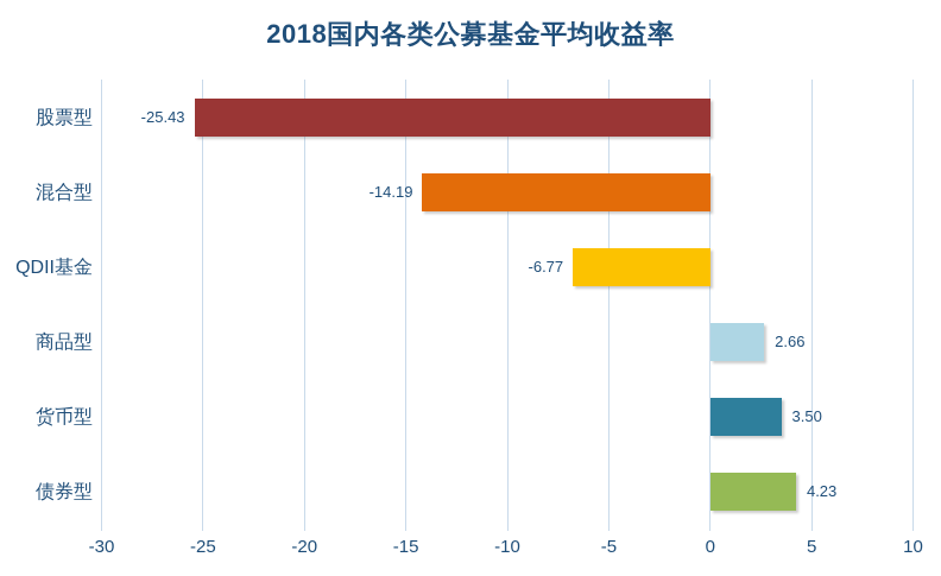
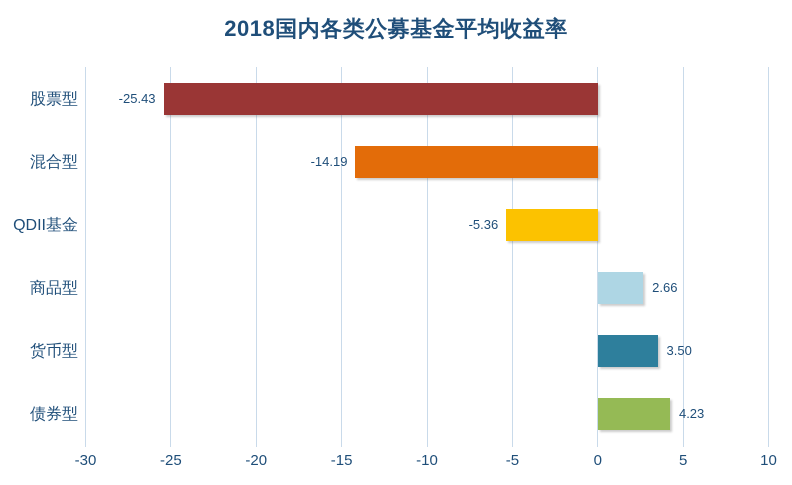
QDII基金: -6.77 -> -5.36
